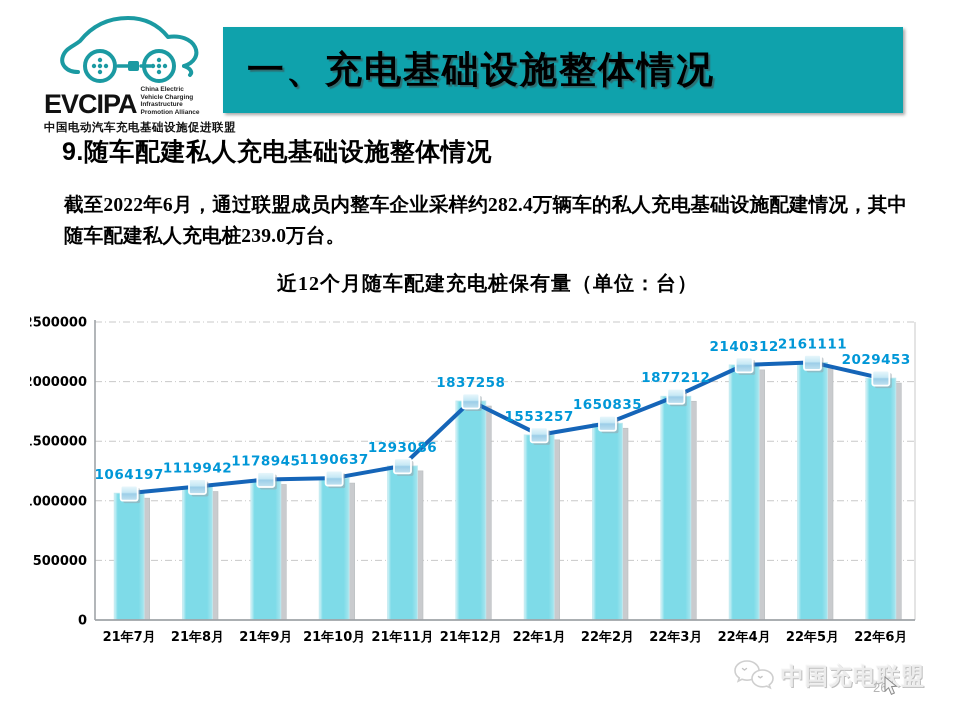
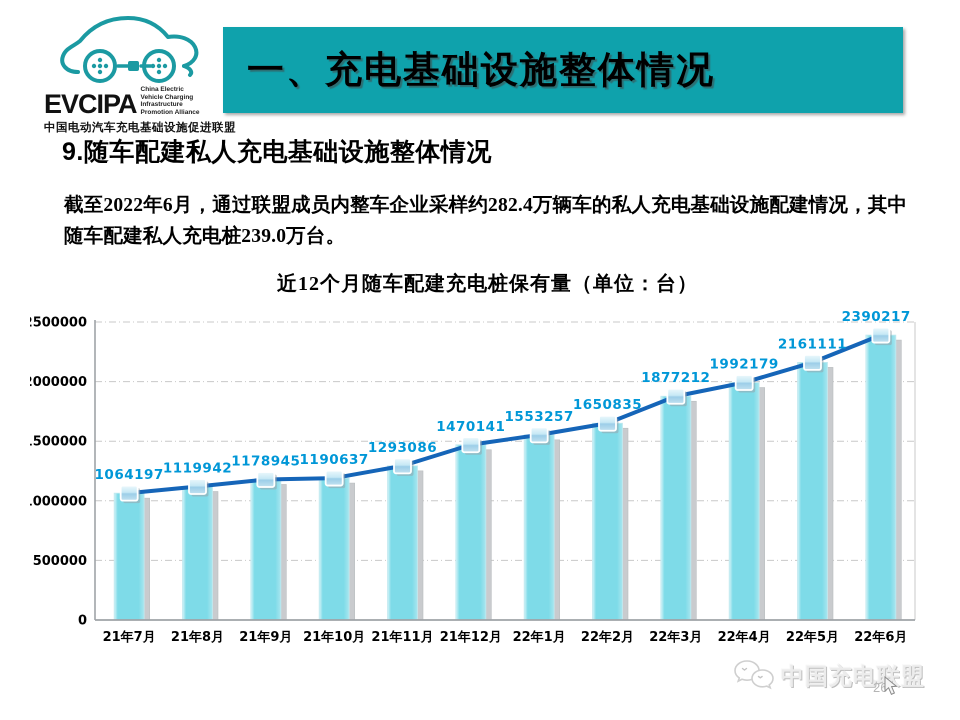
21年12月: 1837258 -> 1470141
22年4月: 2140312 -> 1992179
22年6月: 2029453 -> 2390217
